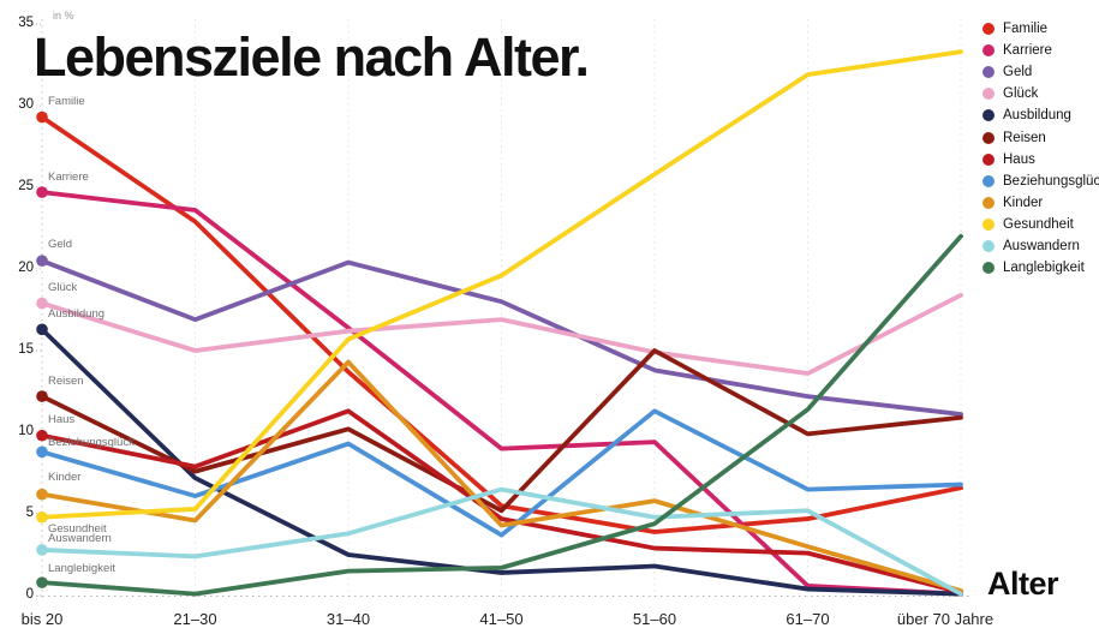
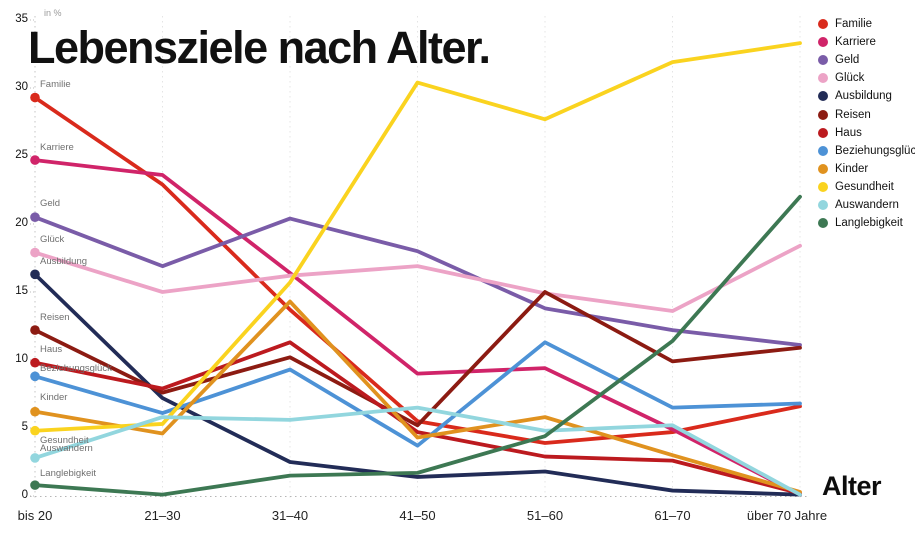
Auswandern/21–30: 2.4 -> 5.8
Auswandern/31–40: 3.8 -> 5.6
Gesundheit/41–50: 19.6 -> 30.4
Gesundheit/51–60: 25.8 -> 27.7
Karriere/61–70: 0.6 -> 4.9
